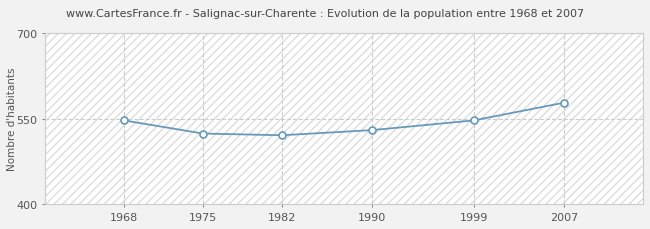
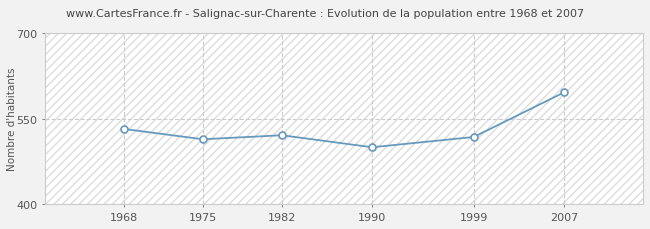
1968: 547 -> 532
1975: 524 -> 514
1990: 530 -> 500
1999: 547 -> 518
2007: 578 -> 596
